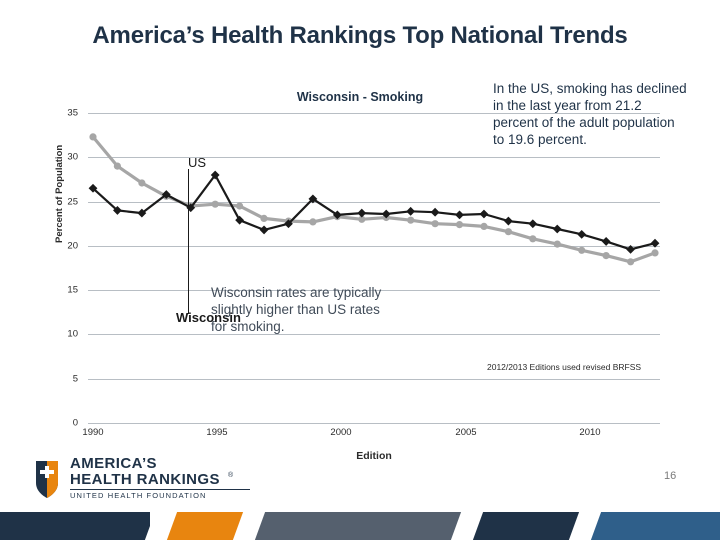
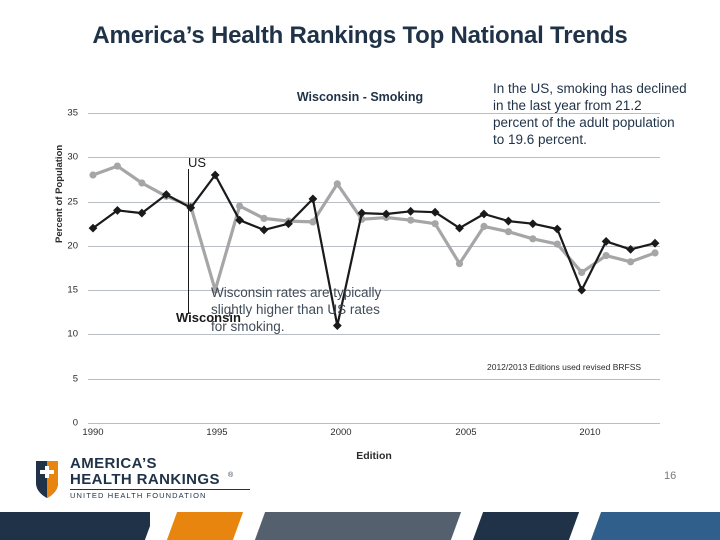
US/1990: 32 -> 28
Wisconsin/1990: 26 -> 22
US/1995: 25 -> 15
US/2000: 23 -> 27
Wisconsin/2000: 24 -> 11
US/2005: 22 -> 18
Wisconsin/2005: 24 -> 22
US/2010: 20 -> 17
Wisconsin/2010: 21 -> 15
